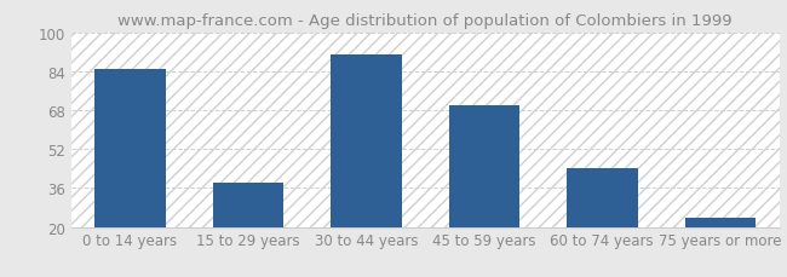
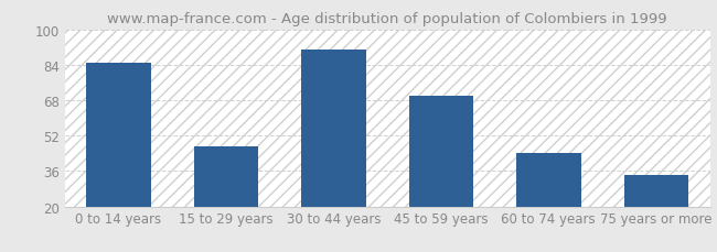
15 to 29 years: 38 -> 47
75 years or more: 24 -> 34
